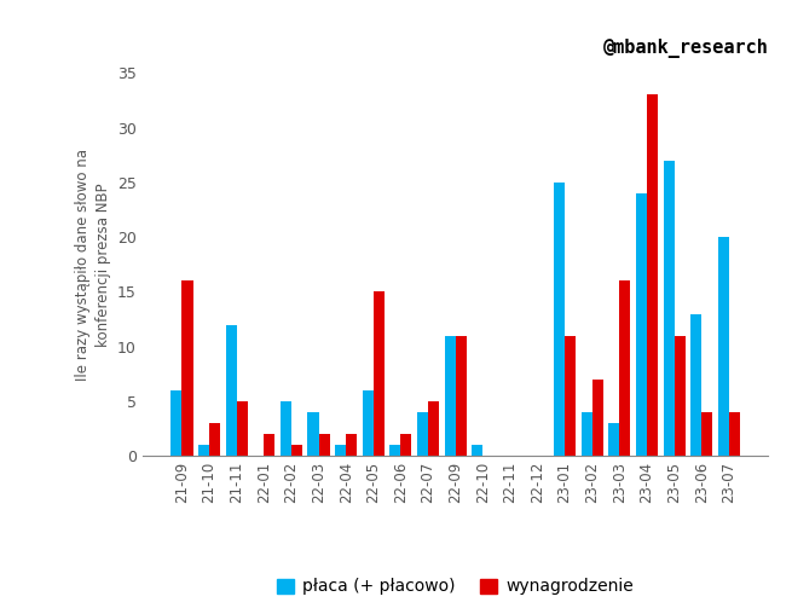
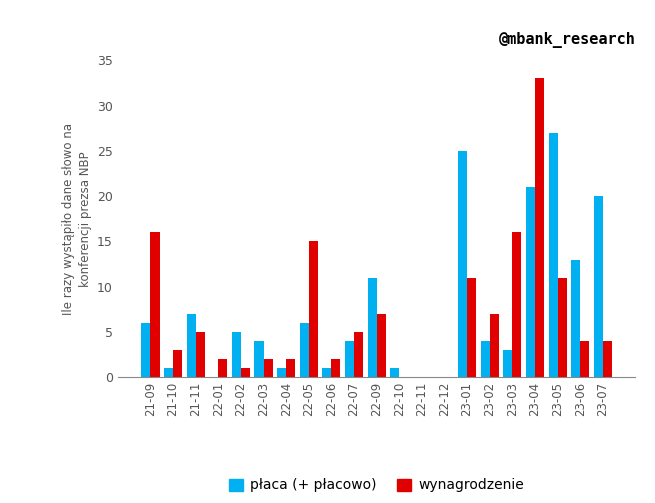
płaca (+ płacowo)/21-11: 12 -> 7
wynagrodzenie/22-09: 11 -> 7
płaca (+ płacowo)/23-04: 24 -> 21
